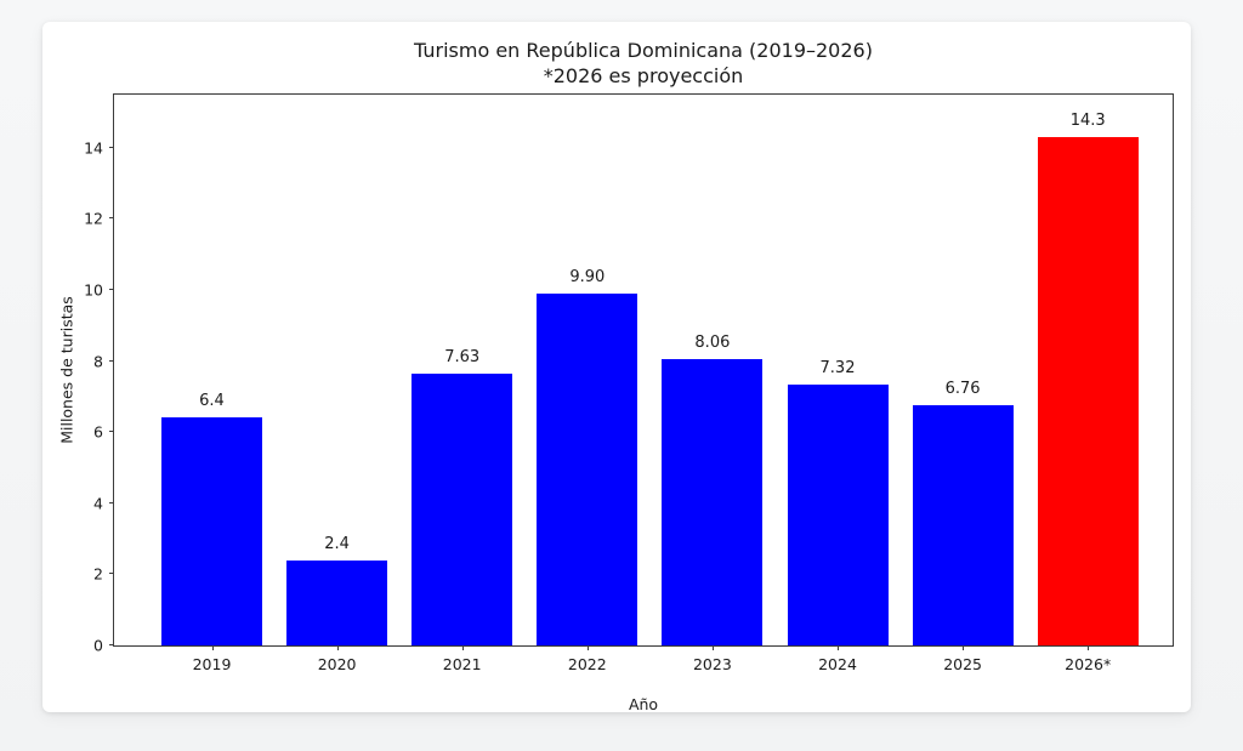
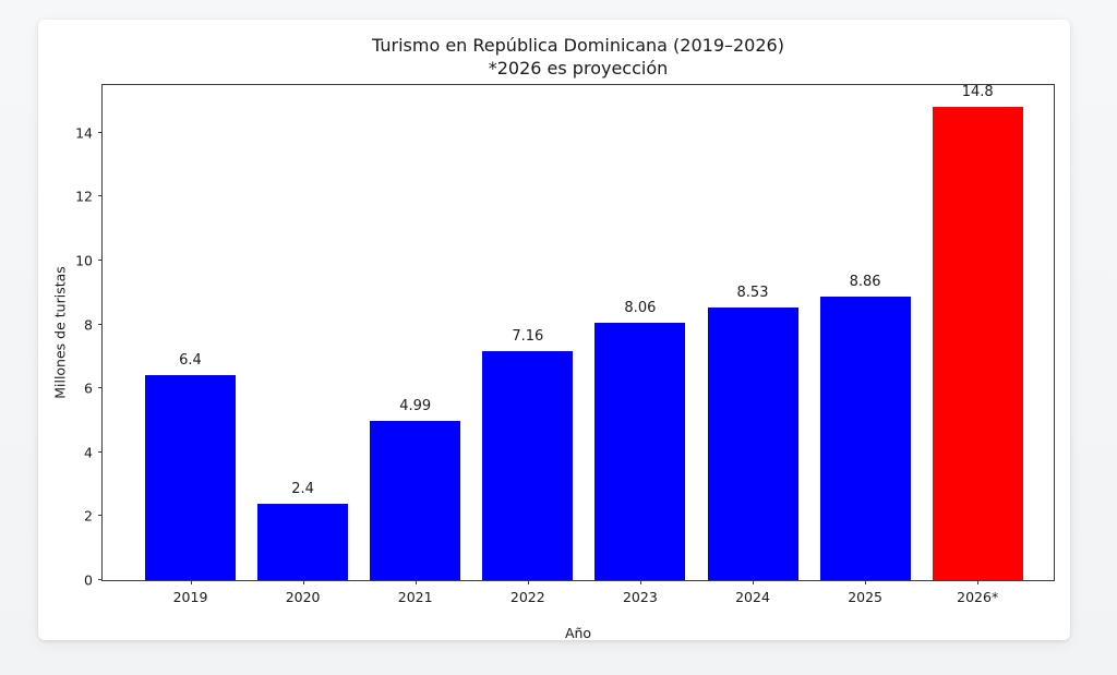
2021: 7.63 -> 4.99
2022: 9.90 -> 7.16
2024: 7.32 -> 8.53
2025: 6.76 -> 8.86
2026*: 14.3 -> 14.8
